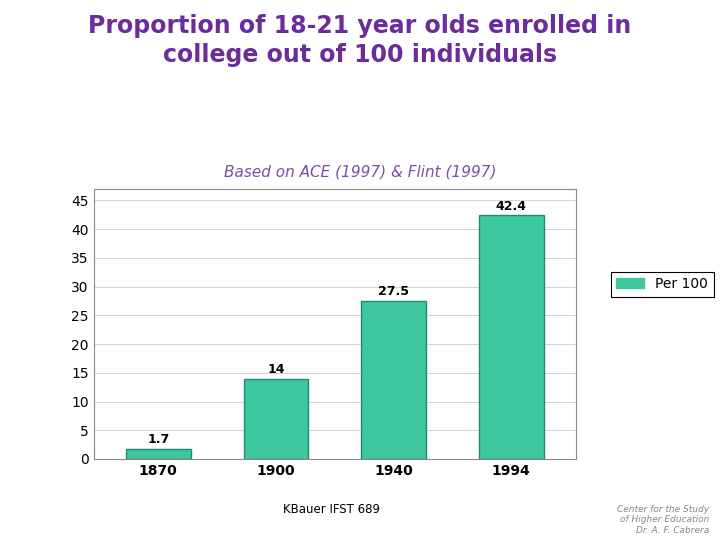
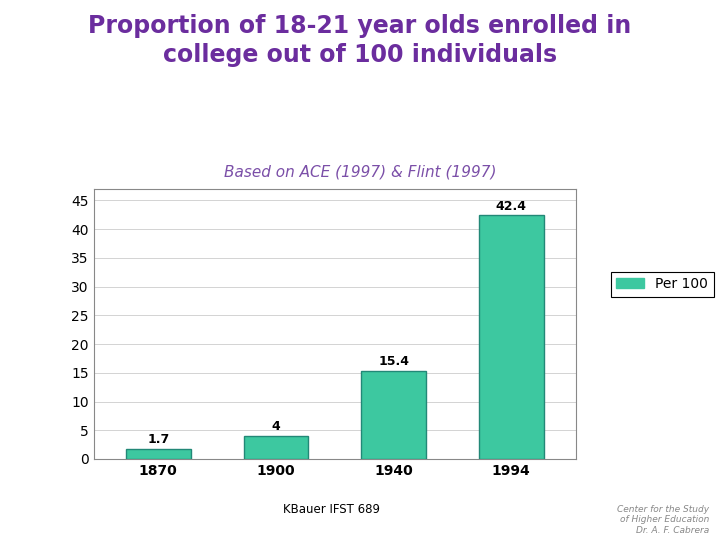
1900: 14 -> 4
1940: 27.5 -> 15.4
